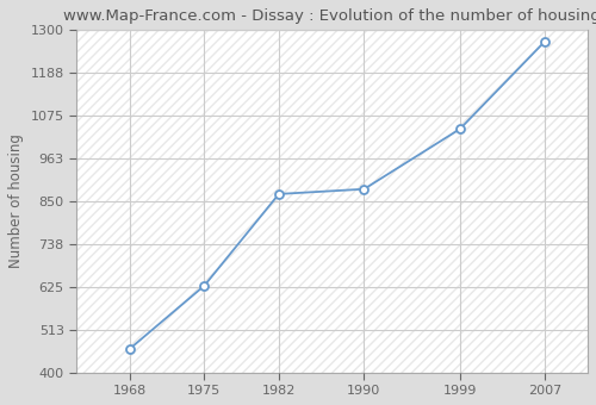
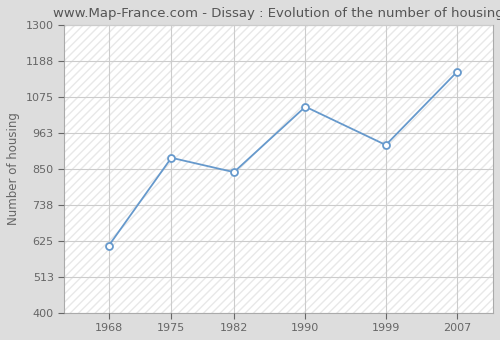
1968: 462 -> 610
1975: 628 -> 885
1982: 869 -> 840
1990: 882 -> 1045
1999: 1040 -> 925
2007: 1271 -> 1155
